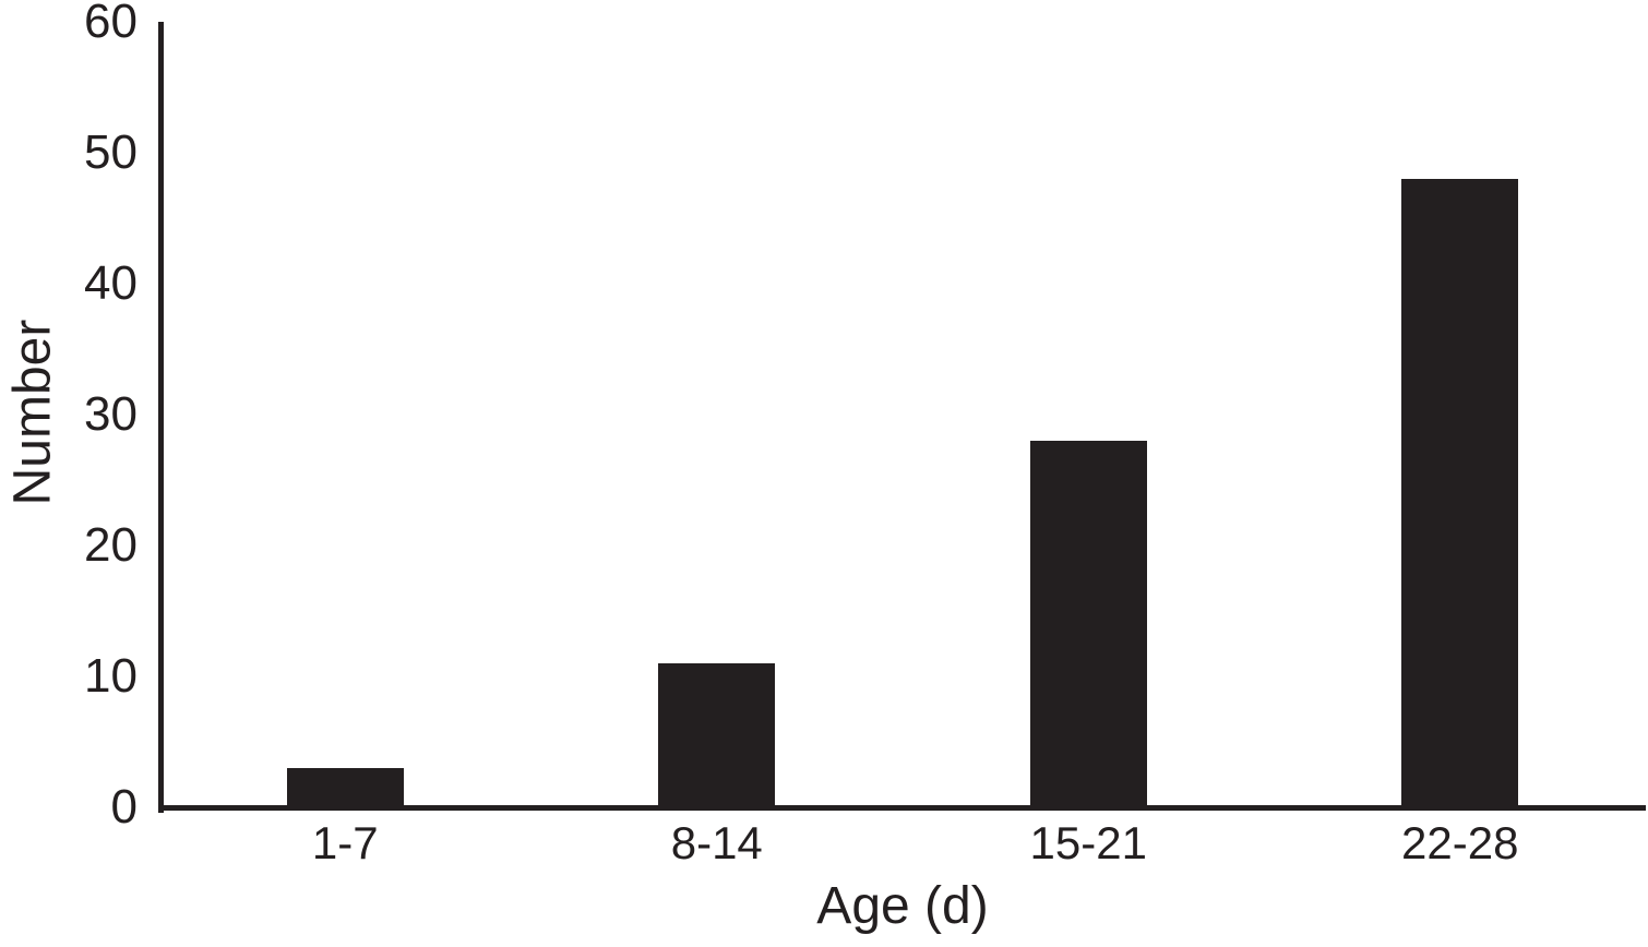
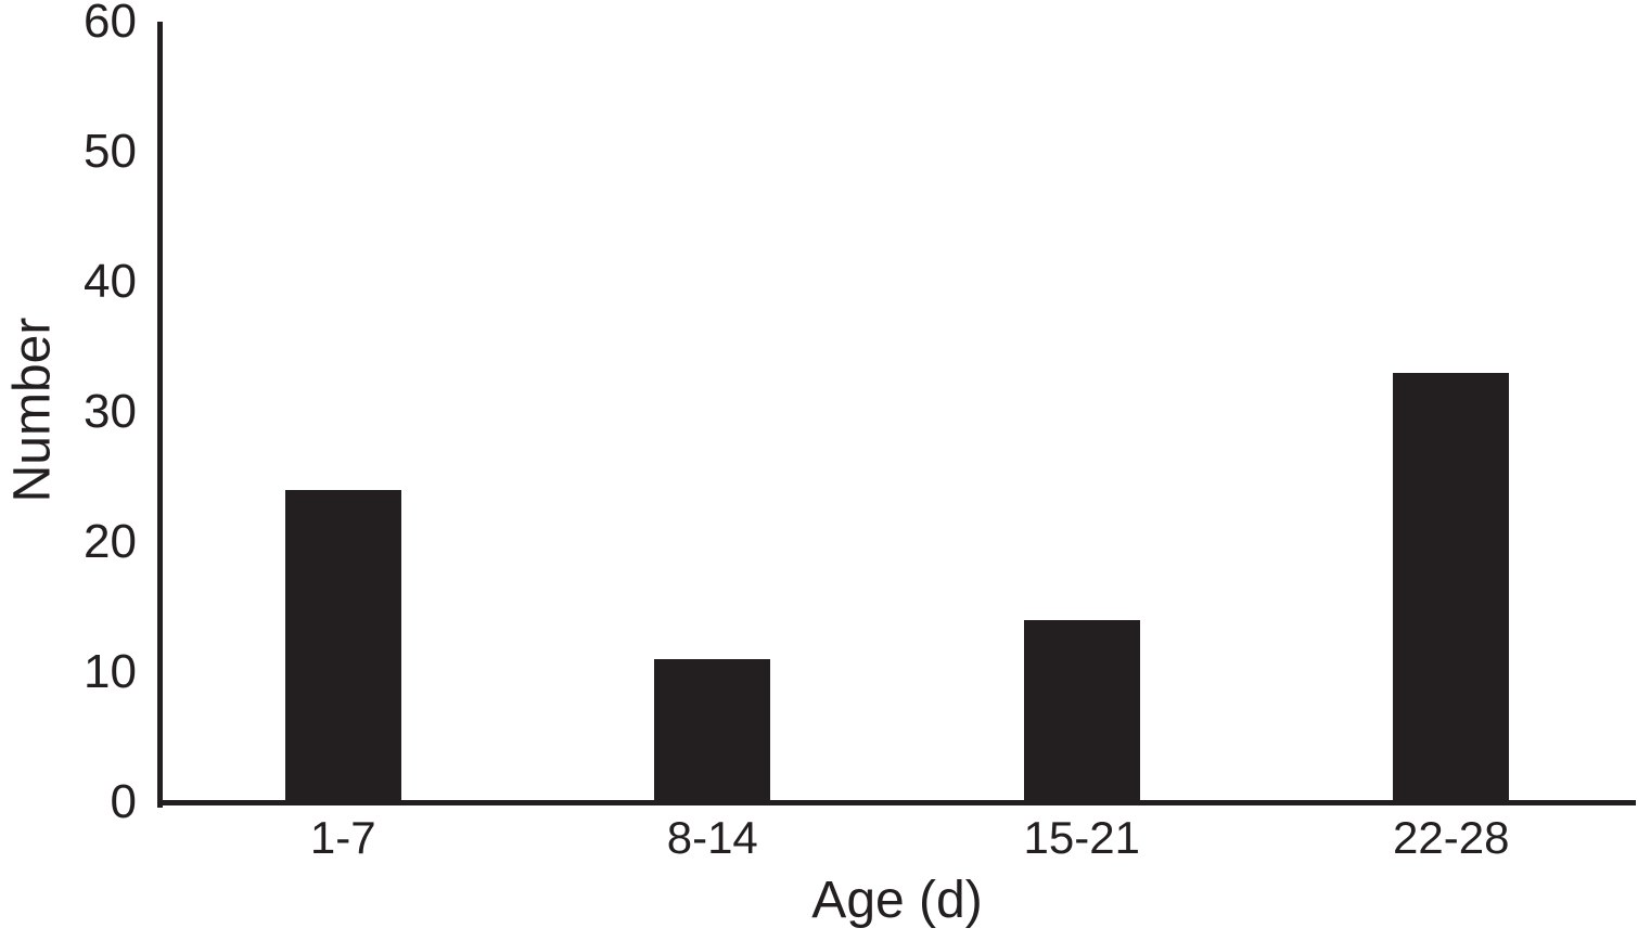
1-7: 3 -> 24
15-21: 28 -> 14
22-28: 48 -> 33
